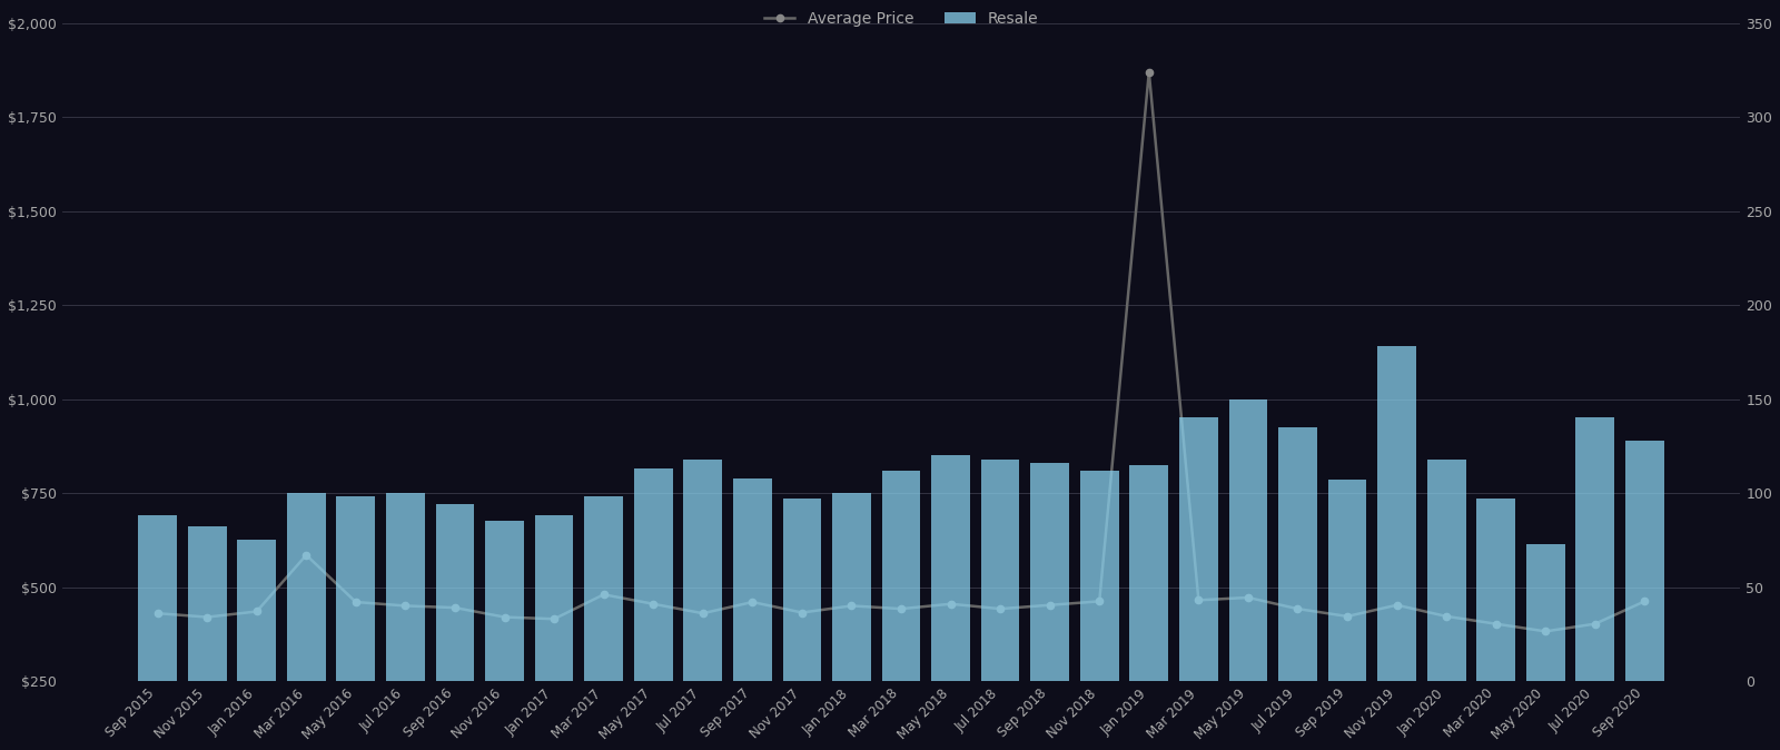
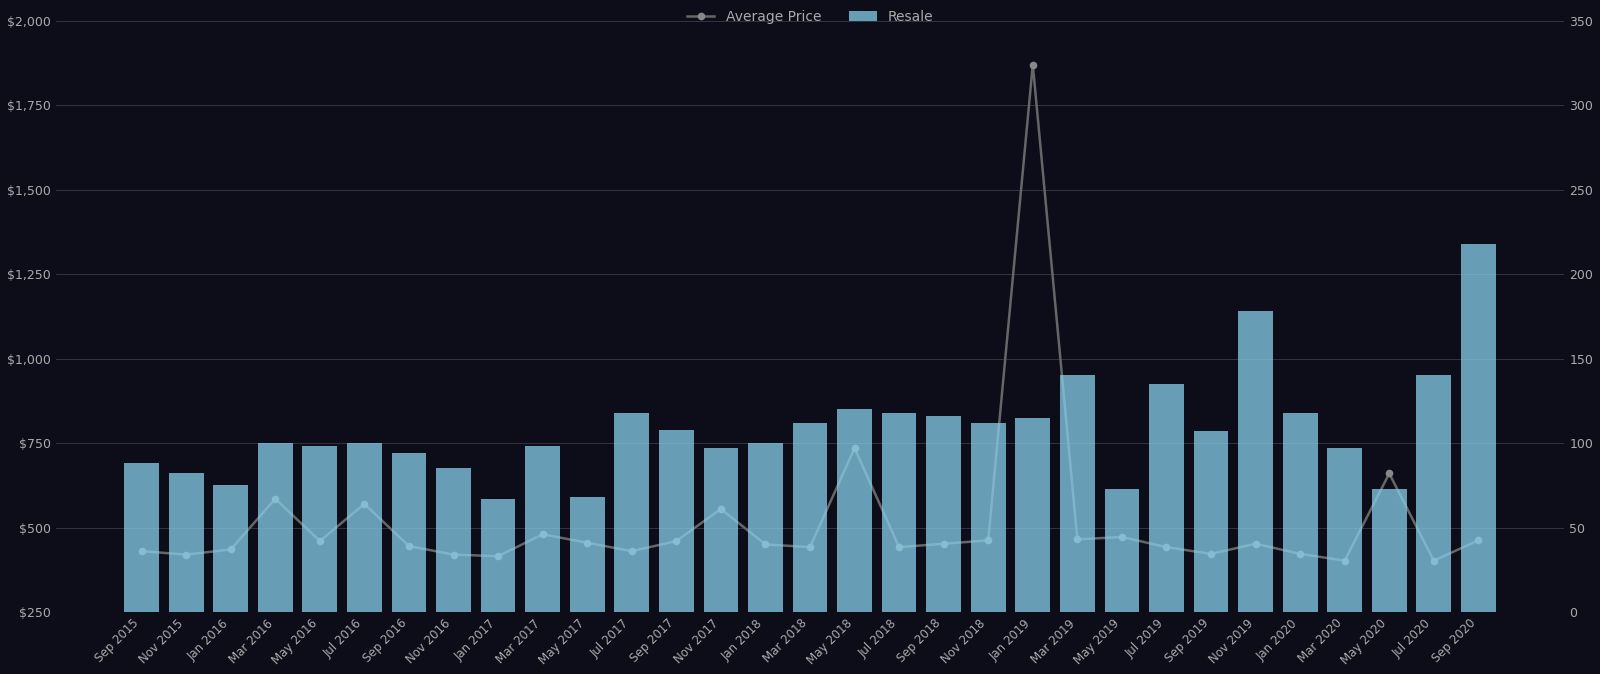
Average Price/Jul 2016: $450 -> $570
Resale/Jan 2017: 88 -> 67
Resale/May 2017: 113 -> 68
Average Price/Nov 2017: $432 -> $555
Average Price/May 2018: $455 -> $735
Resale/May 2019: 150 -> 73
Average Price/May 2020: $382 -> $660
Resale/Sep 2020: 128 -> 218
